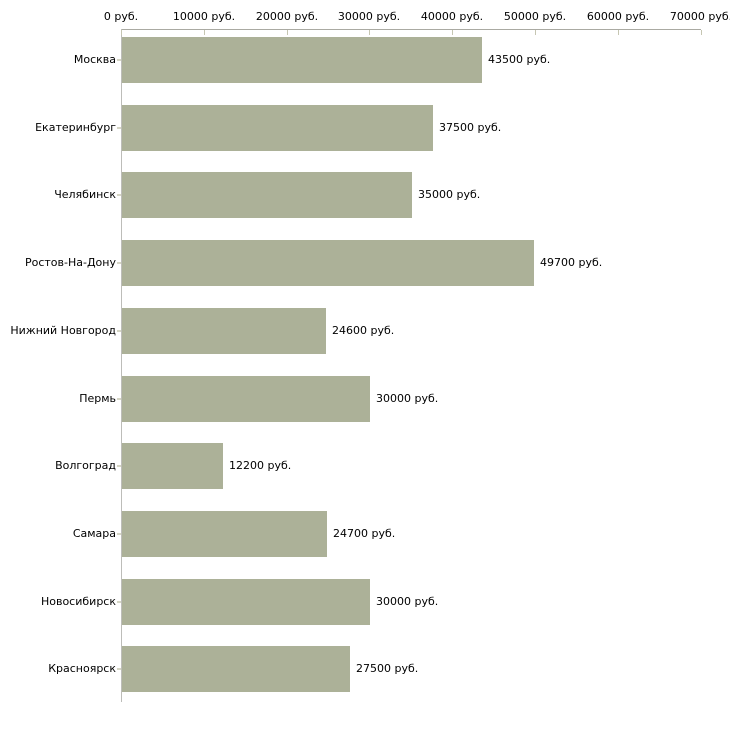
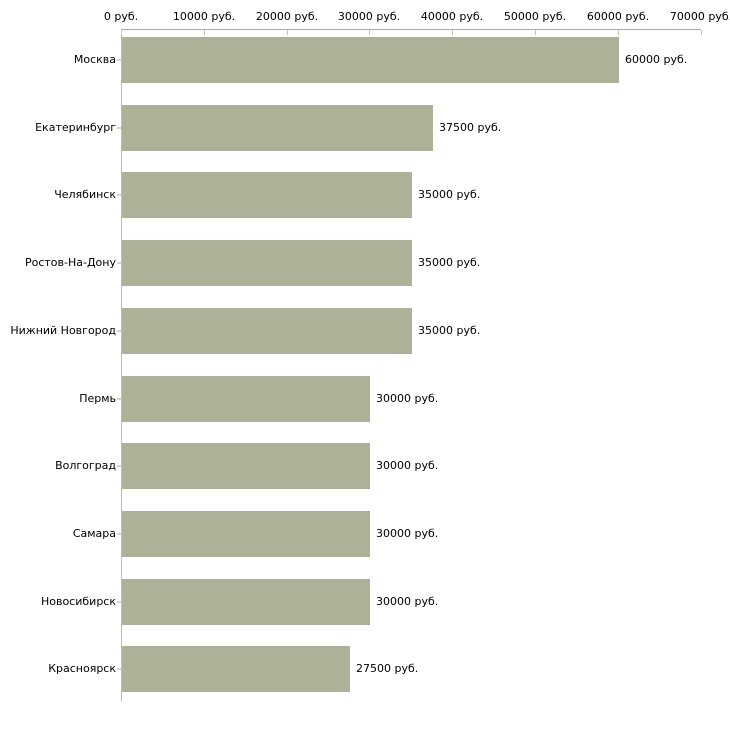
Москва: 43500 -> 60000
Ростов-На-Дону: 49700 -> 35000
Нижний Новгород: 24600 -> 35000
Волгоград: 12200 -> 30000
Самара: 24700 -> 30000
